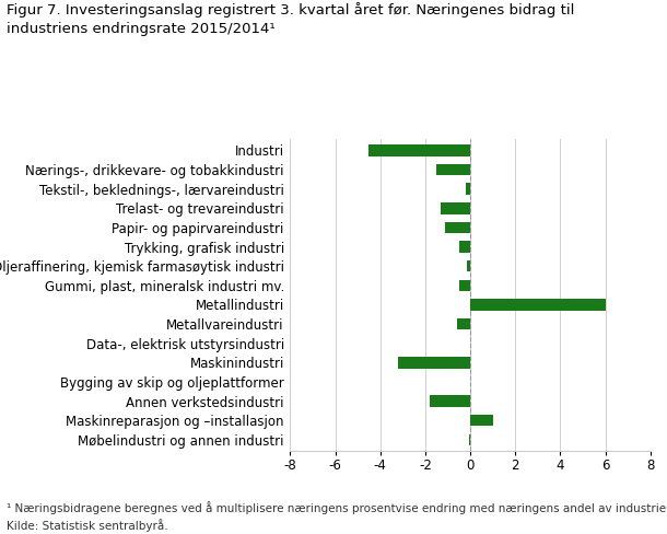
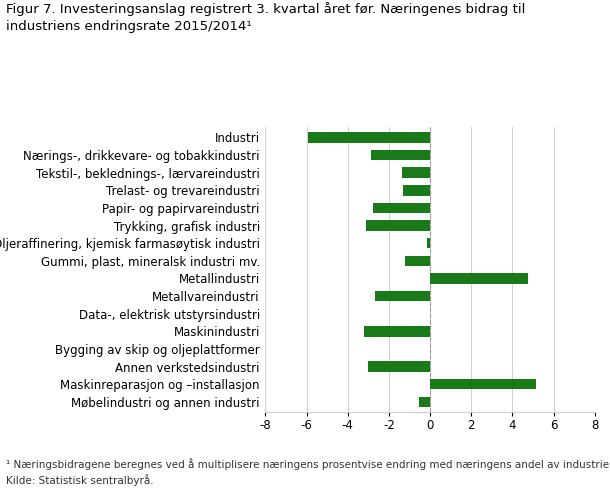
Industri: -4.50 -> -5.95
Nærings-, drikkevare- og tobakkindustri: -1.50 -> -2.85
Tekstil-, beklednings-, lærvareindustri: -0.20 -> -1.35
Papir- og papirvareindustri: -1.10 -> -2.75
Trykking, grafisk industri: -0.50 -> -3.10
Gummi, plast, mineralsk industri mv.: -0.50 -> -1.20
Metallindustri: 6.00 -> 4.75
Metallvareindustri: -0.60 -> -2.65
Annen verkstedsindustri: -1.80 -> -3.00
Maskinreparasjon og –installasjon: 1.00 -> 5.15
Møbelindustri og annen industri: -0.05 -> -0.55
